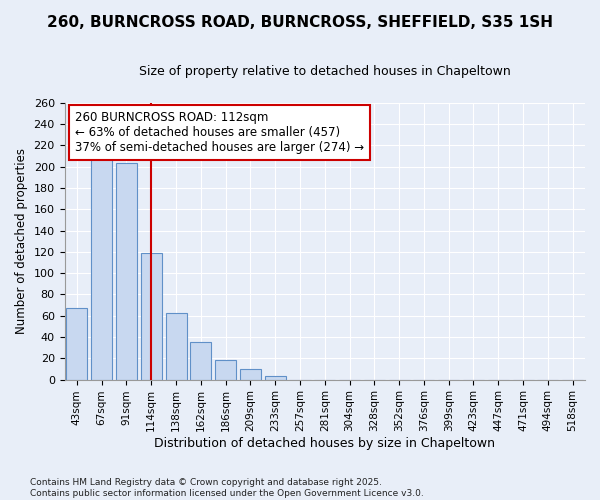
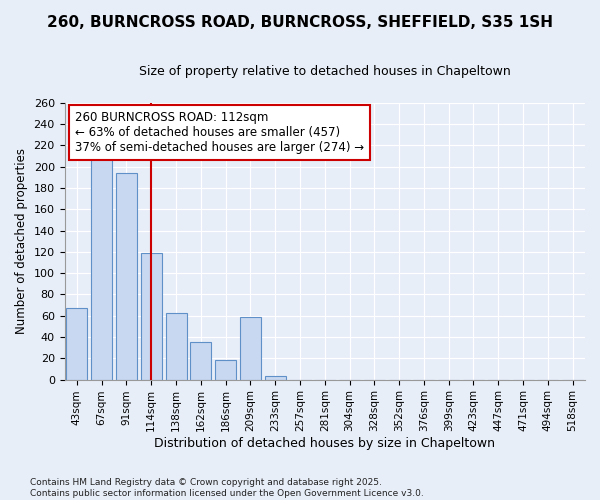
91sqm: 203 -> 194
209sqm: 10 -> 59
